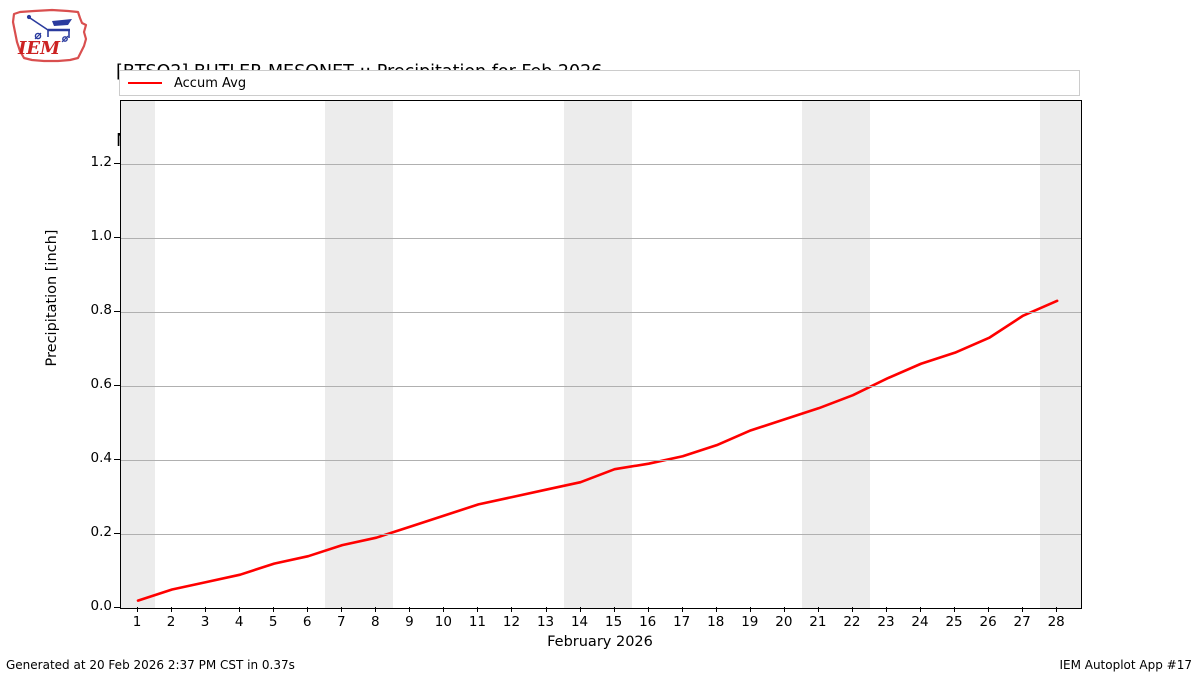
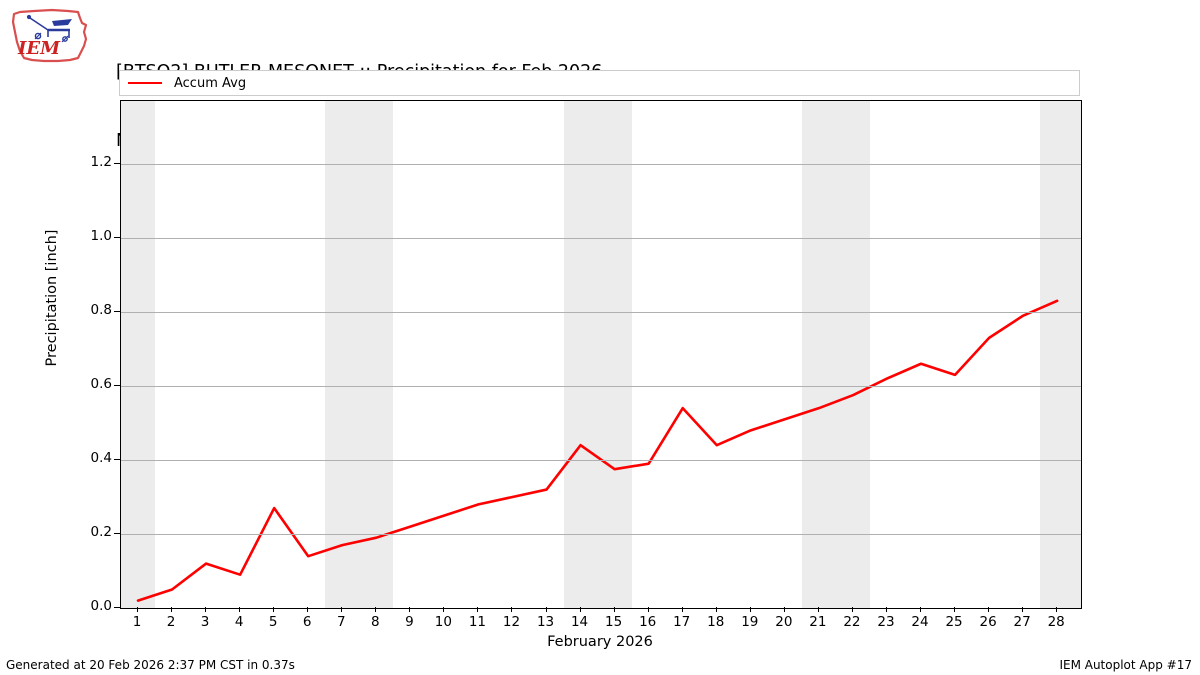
3: 0.07 -> 0.12
5: 0.12 -> 0.27
14: 0.34 -> 0.44
17: 0.41 -> 0.54
25: 0.69 -> 0.63
